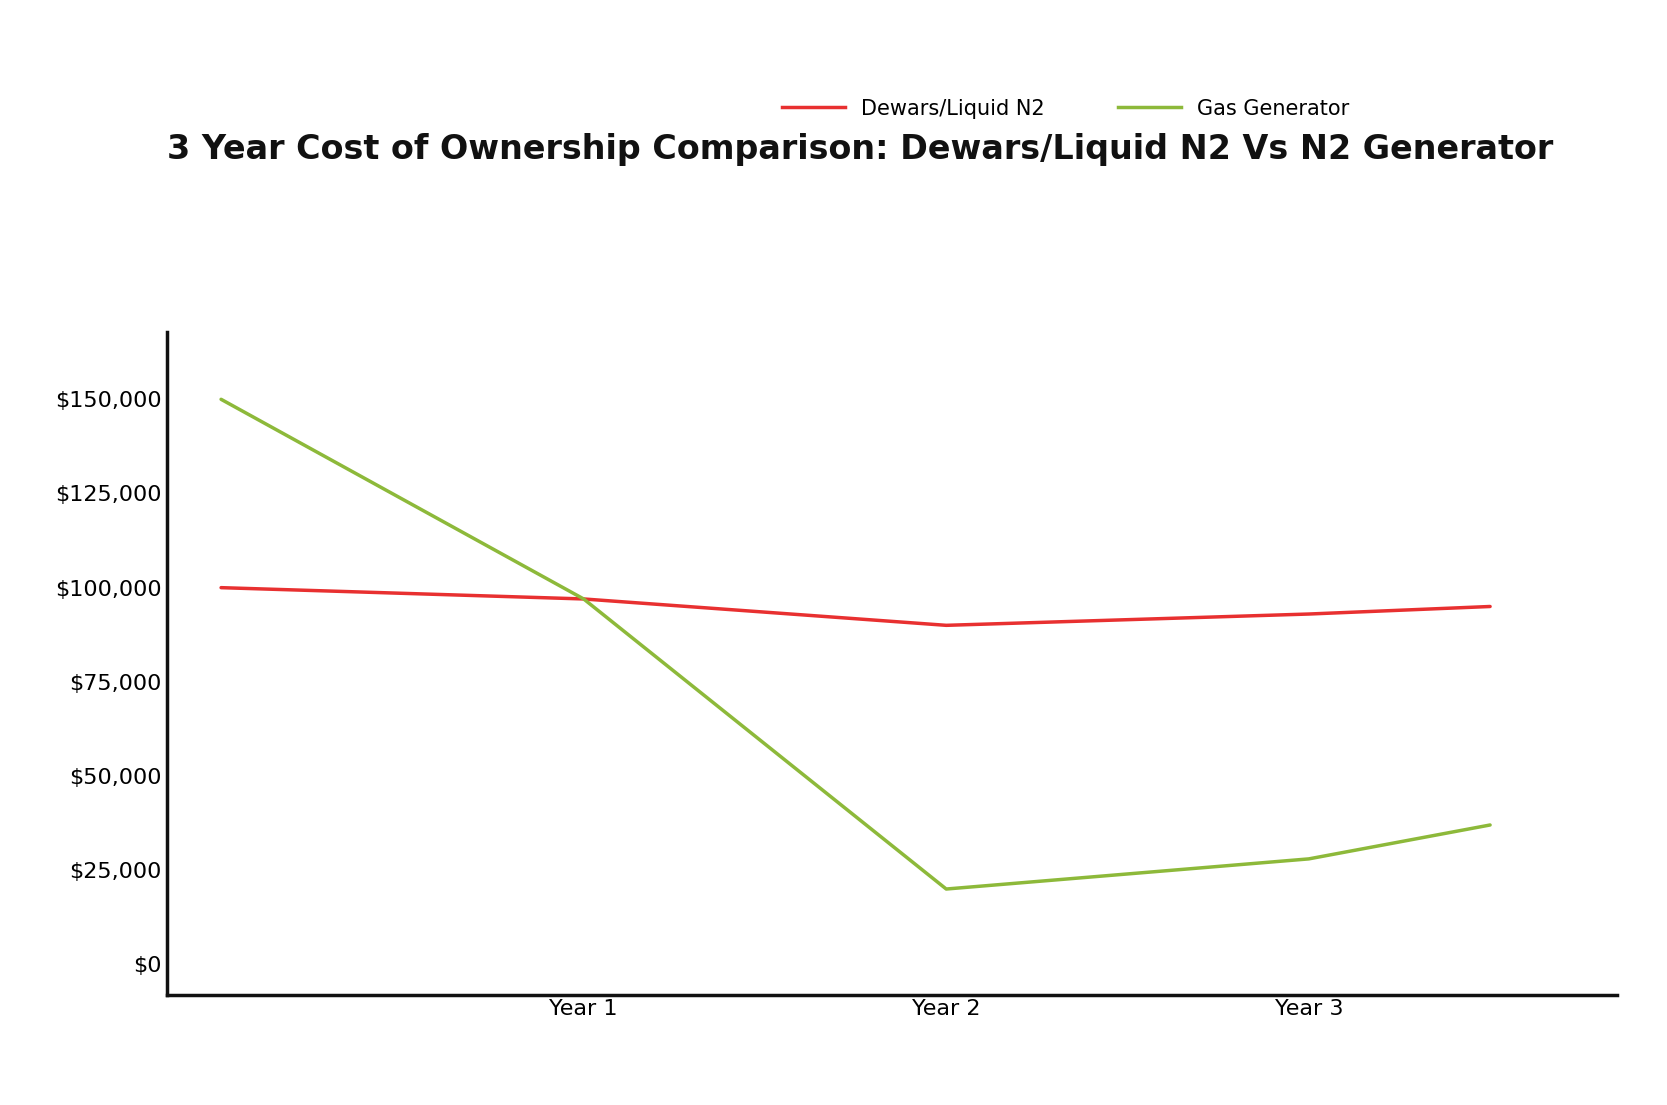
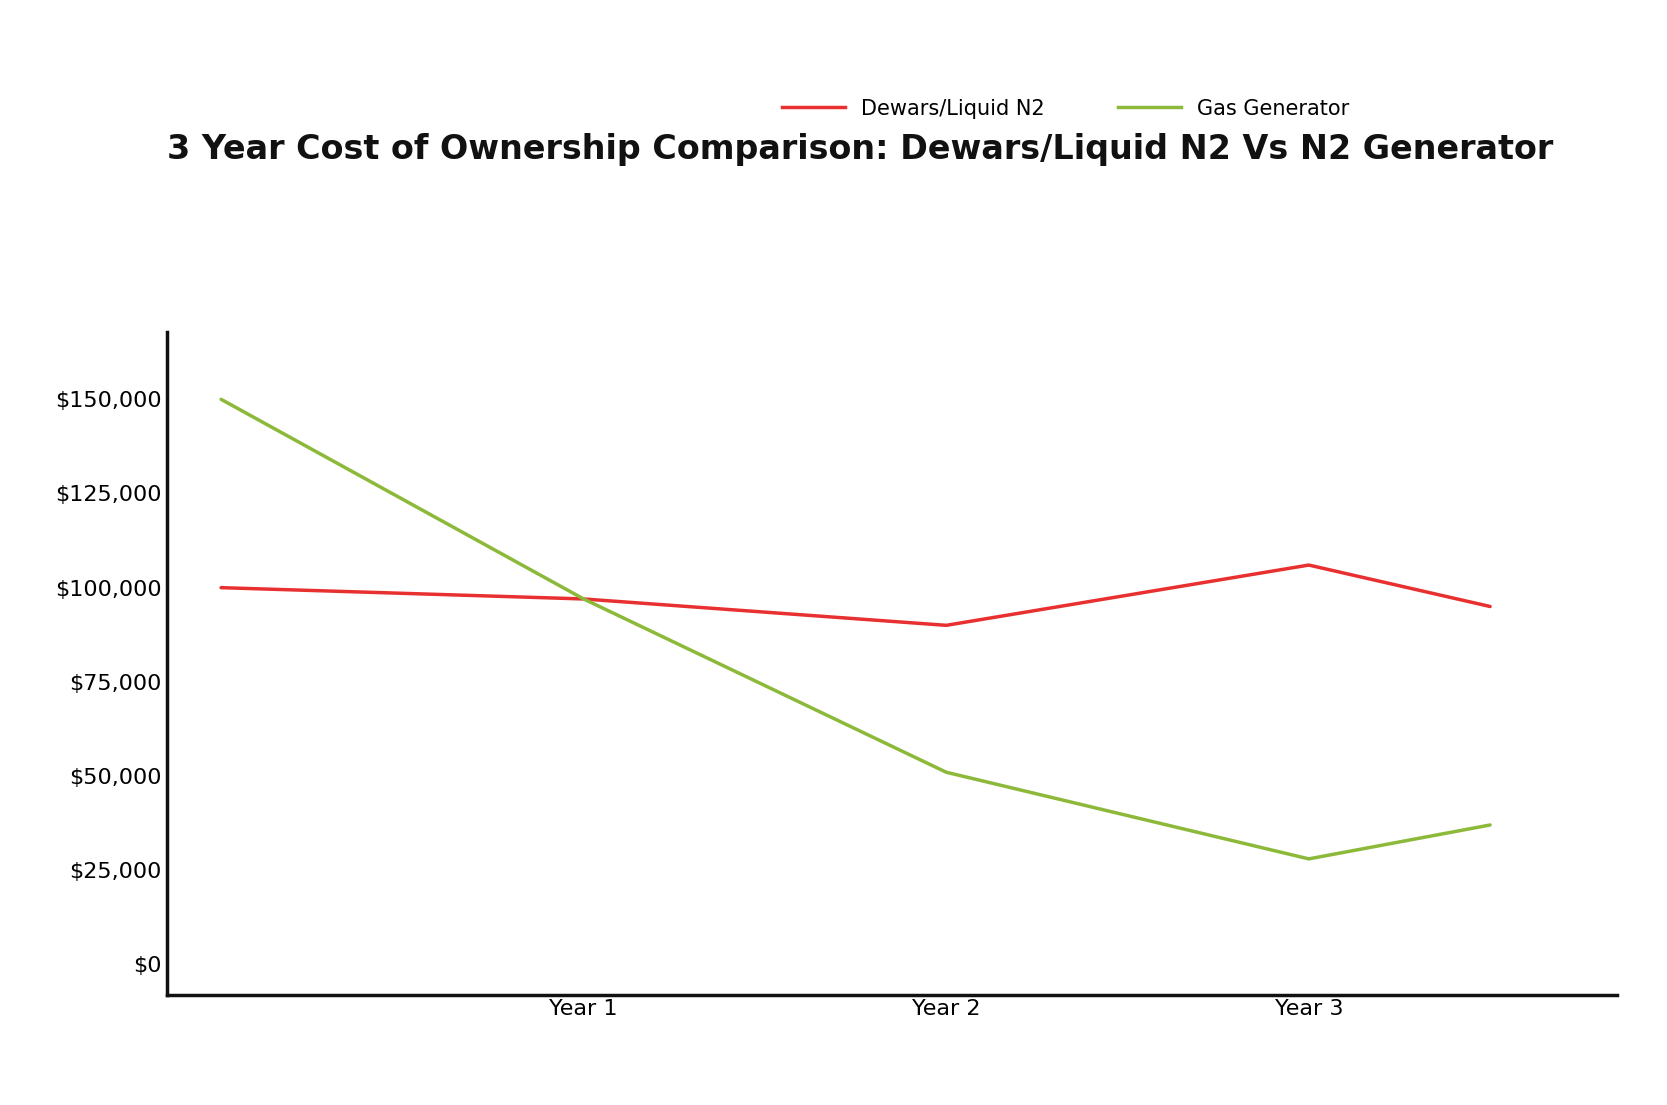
Gas Generator/Year 2: $20,000 -> $51,000
Dewars/Liquid N2/Year 3: $93,000 -> $106,000
